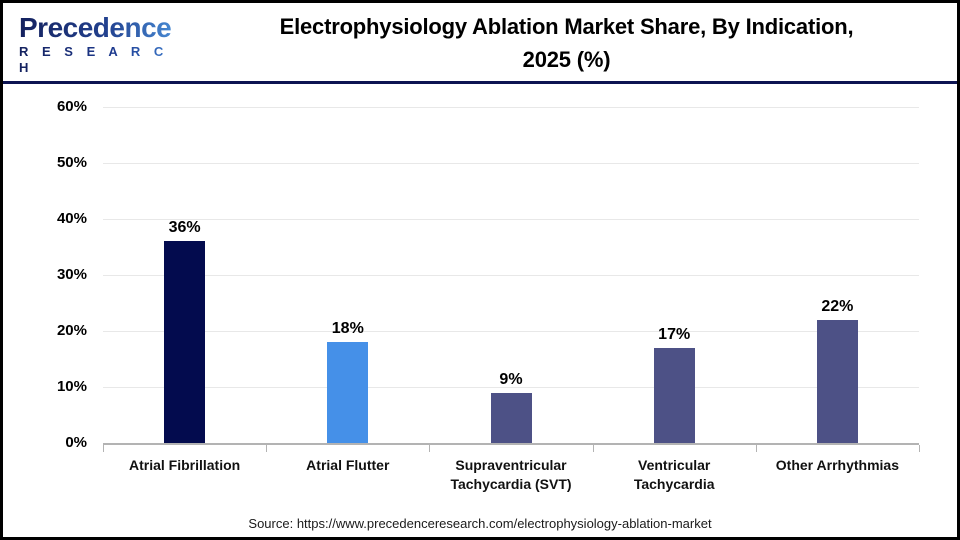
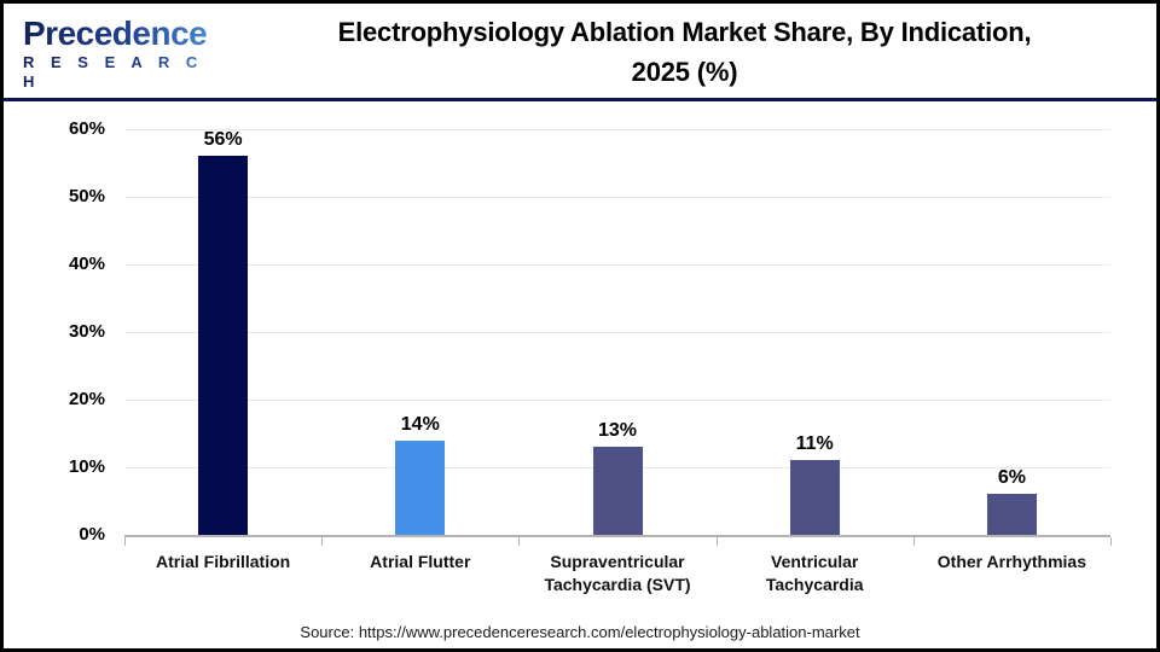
Atrial Fibrillation: 36% -> 56%
Atrial Flutter: 18% -> 14%
Supraventricular Tachycardia (SVT): 9% -> 13%
Ventricular Tachycardia: 17% -> 11%
Other Arrhythmias: 22% -> 6%
